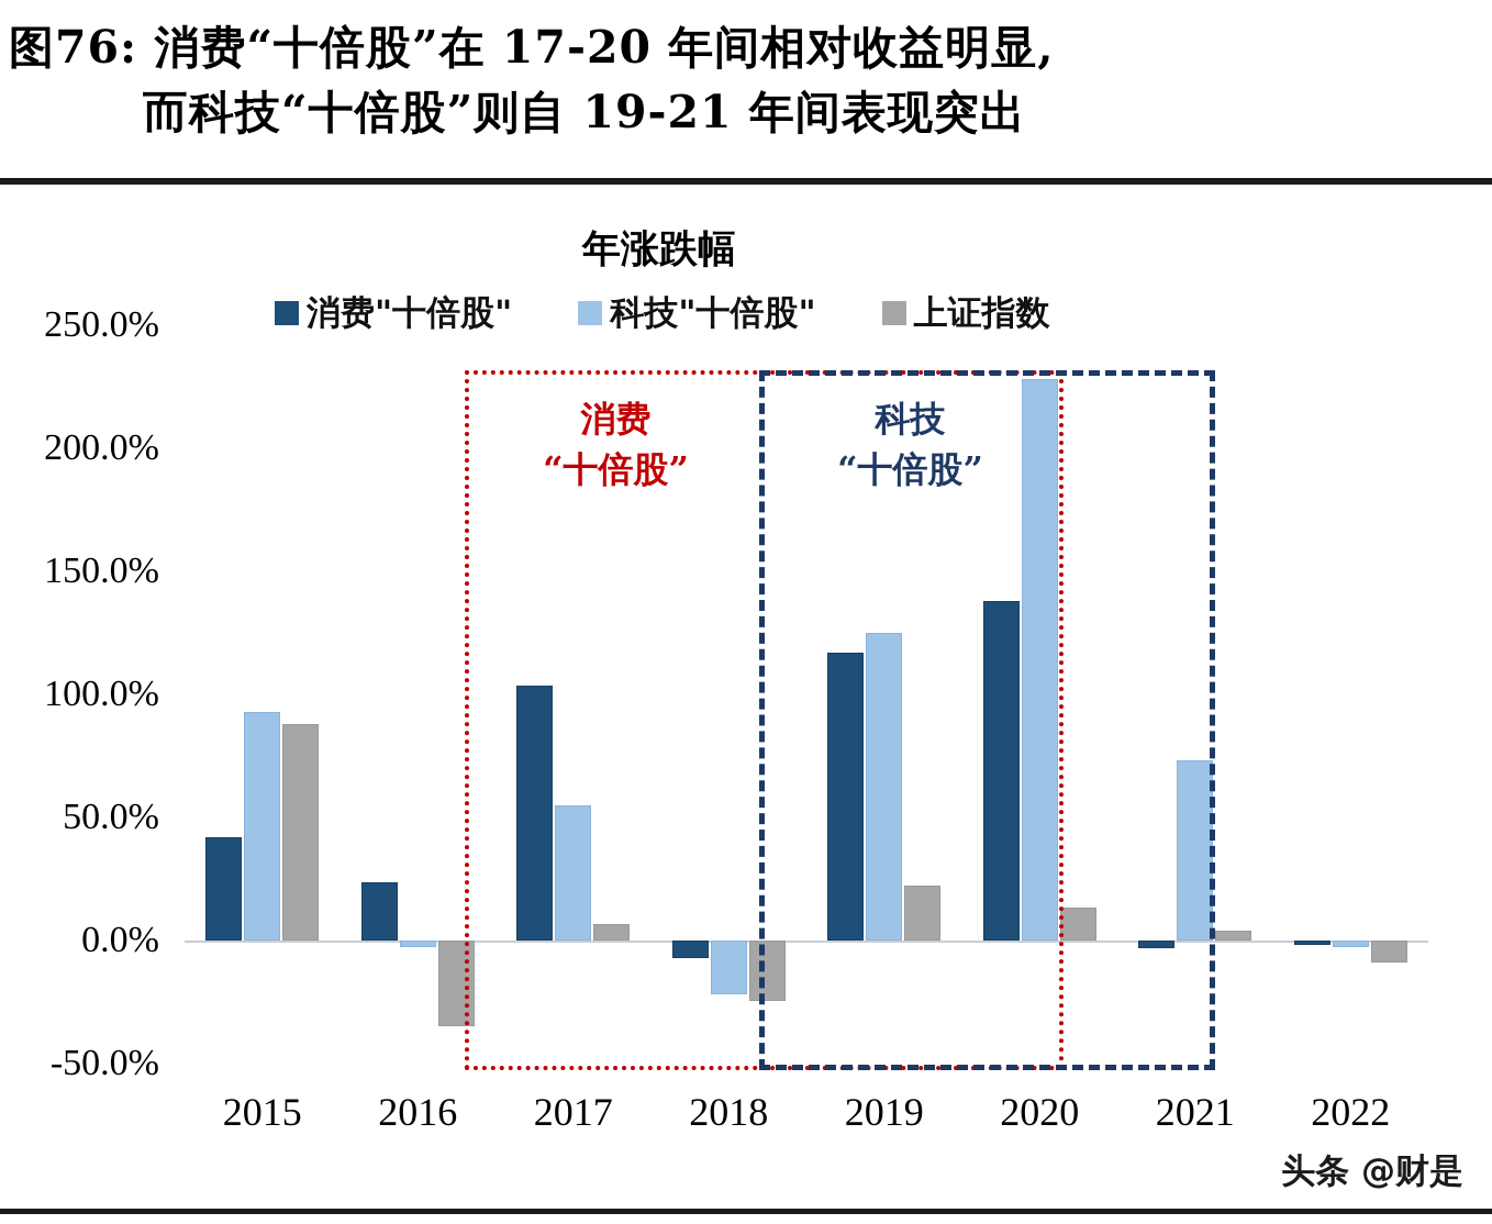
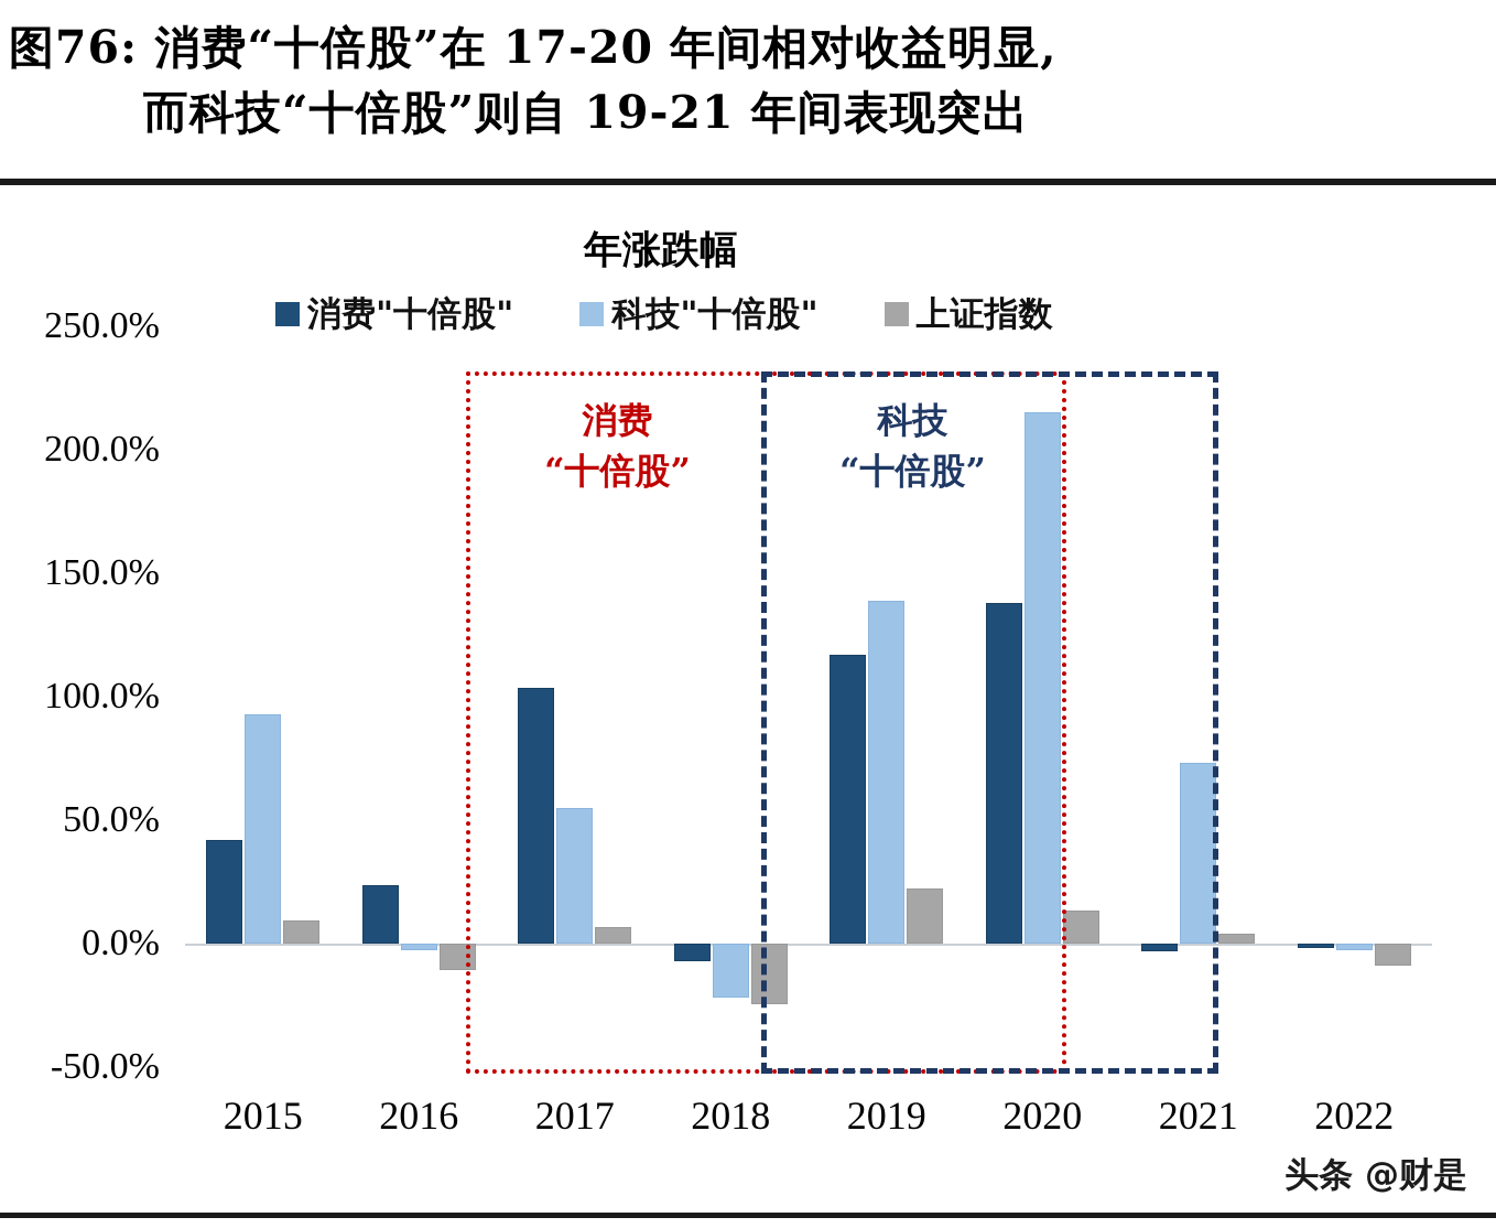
上证指数/2015: 88% -> 10%
上证指数/2016: -35% -> -10%
科技"十倍股"/2019: 125% -> 139%
科技"十倍股"/2020: 228% -> 215%
